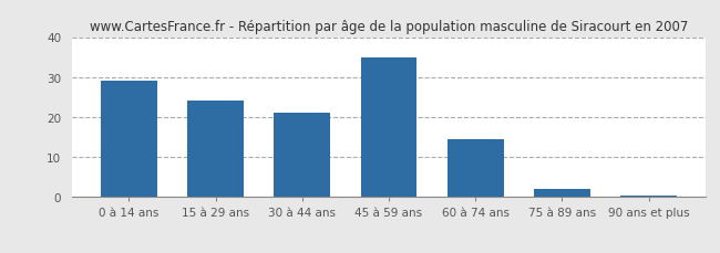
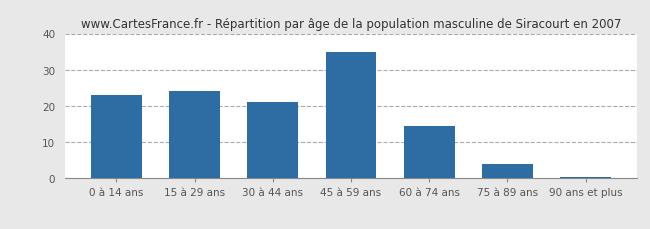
0 à 14 ans: 29.0 -> 23.0
75 à 89 ans: 2.0 -> 4.0
